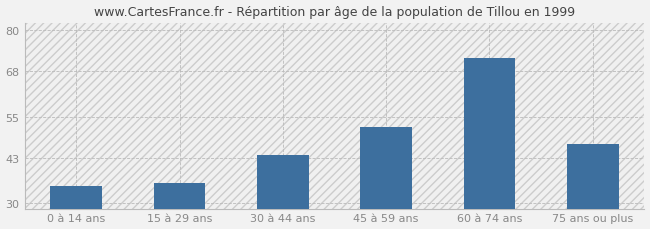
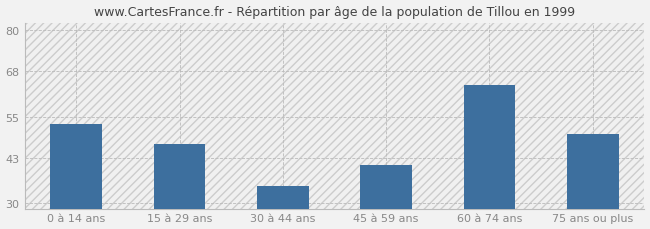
0 à 14 ans: 35 -> 53
15 à 29 ans: 36 -> 47
30 à 44 ans: 44 -> 35
45 à 59 ans: 52 -> 41
60 à 74 ans: 72 -> 64
75 ans ou plus: 47 -> 50
